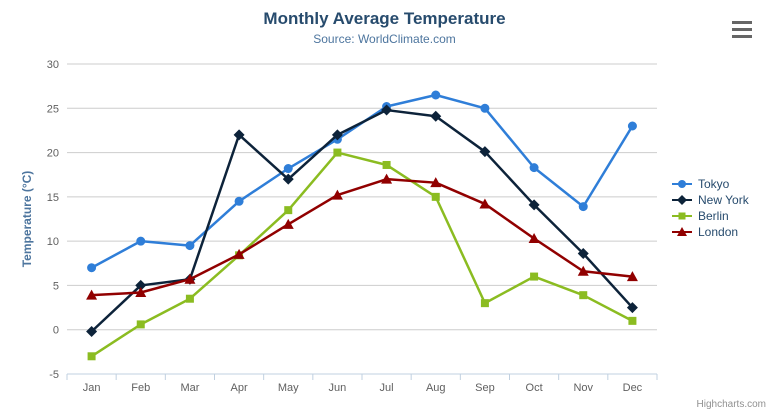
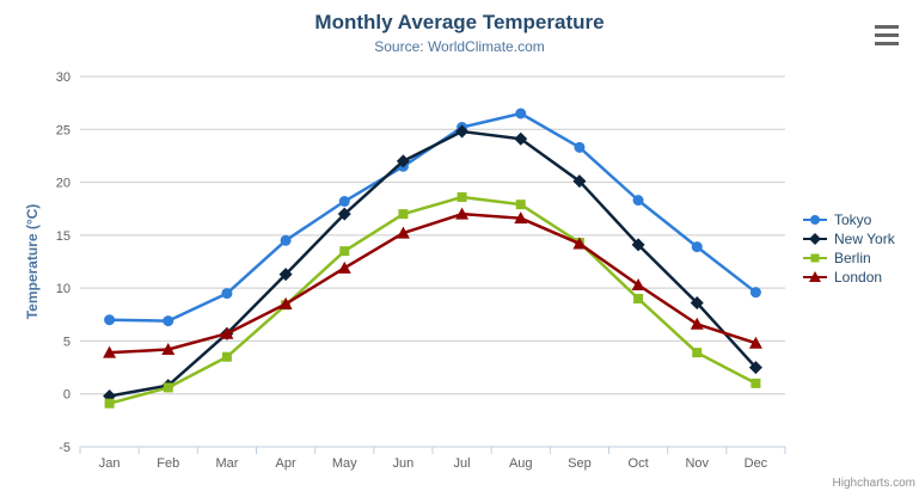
Berlin/Jan: -3 -> -1
Tokyo/Feb: 10 -> 7
New York/Feb: 5 -> 1
New York/Apr: 22 -> 11
Berlin/Jun: 20 -> 17
Berlin/Aug: 15 -> 18
Tokyo/Sep: 25 -> 23
Berlin/Sep: 3 -> 14
Berlin/Oct: 6 -> 9
Tokyo/Dec: 23 -> 10
London/Dec: 6 -> 5
